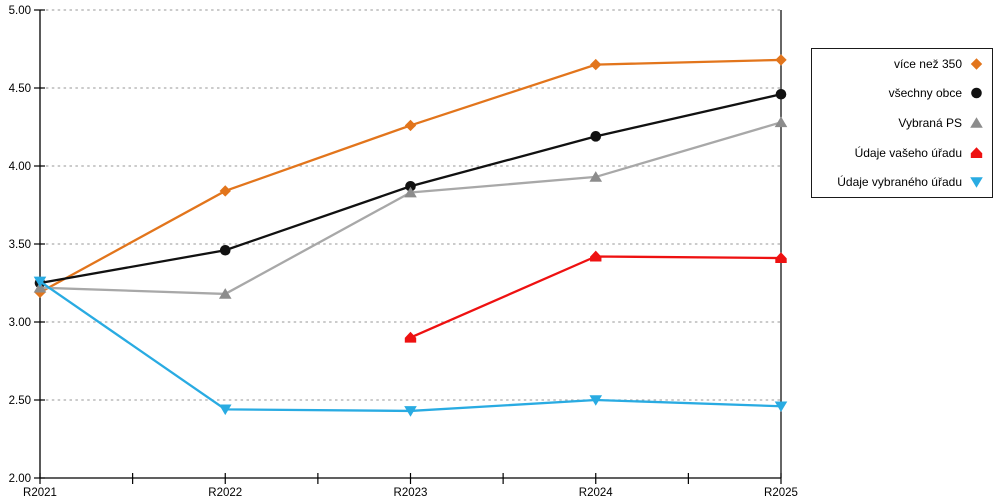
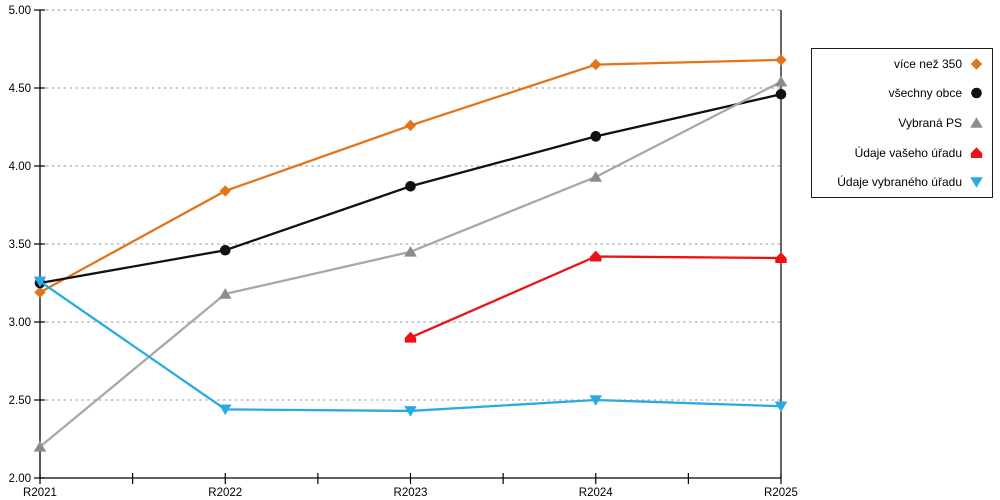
Vybraná PS/R2021: 3.22 -> 2.20
Vybraná PS/R2023: 3.83 -> 3.45
Vybraná PS/R2025: 4.28 -> 4.54
